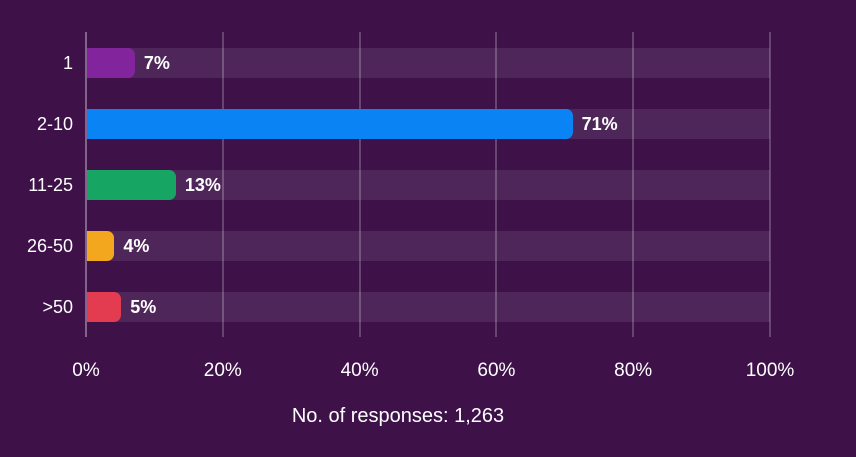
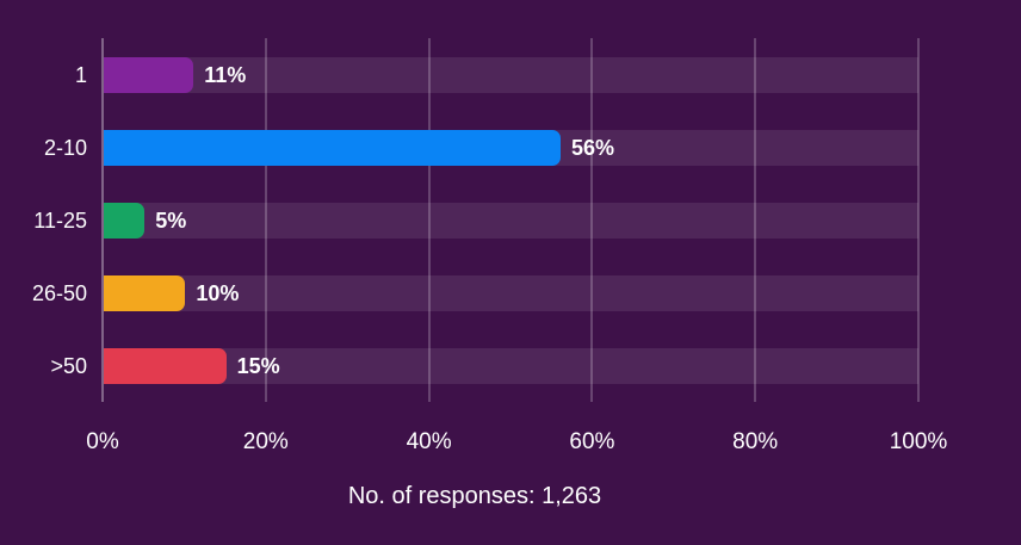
1: 7% -> 11%
2-10: 71% -> 56%
11-25: 13% -> 5%
26-50: 4% -> 10%
>50: 5% -> 15%
